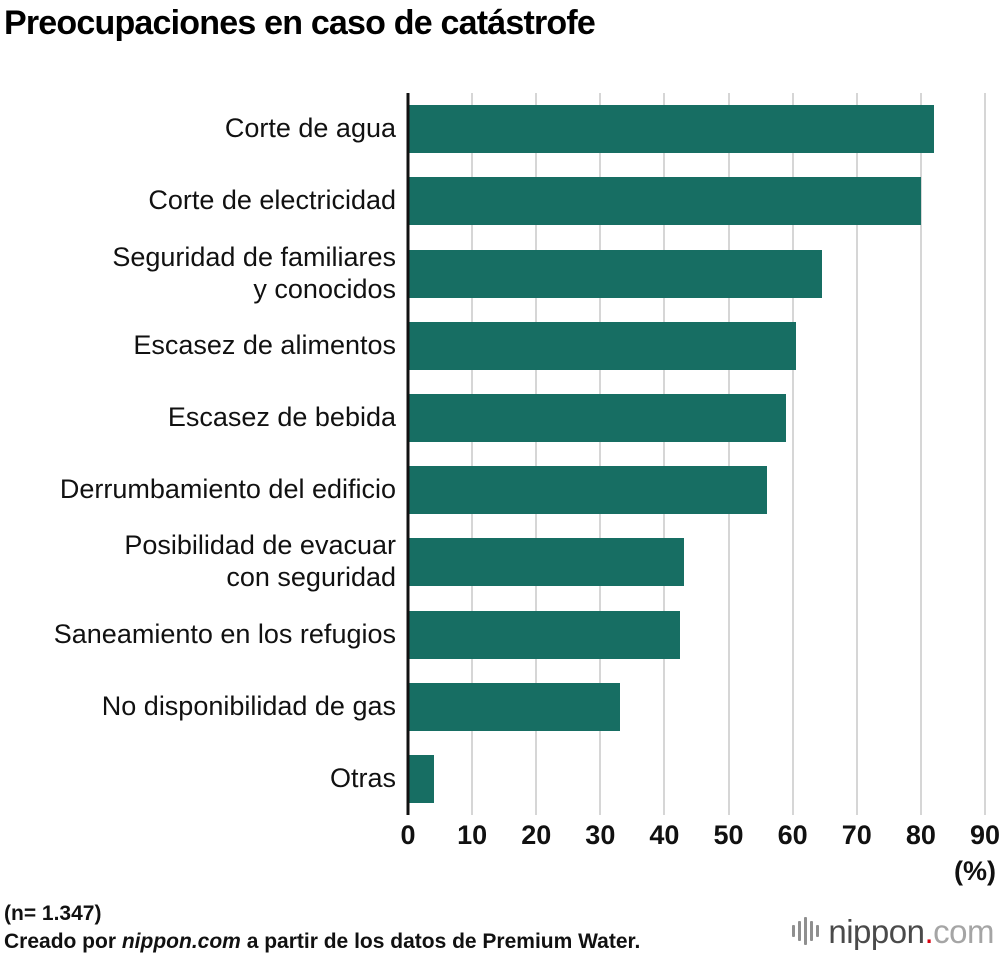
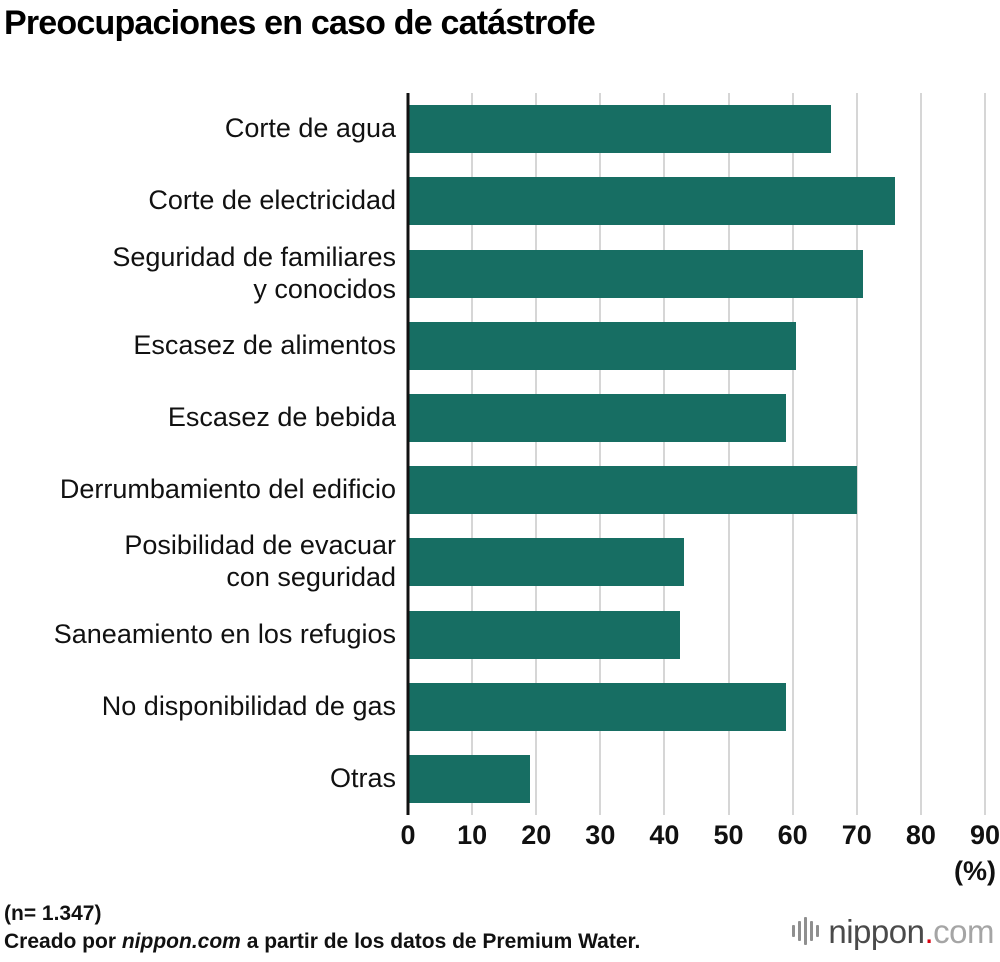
Corte de agua: 82 -> 66
Corte de electricidad: 80 -> 76
Seguridad de familiares y conocidos: 64 -> 71
Derrumbamiento del edificio: 56 -> 70
No disponibilidad de gas: 33 -> 59
Otras: 4 -> 19
